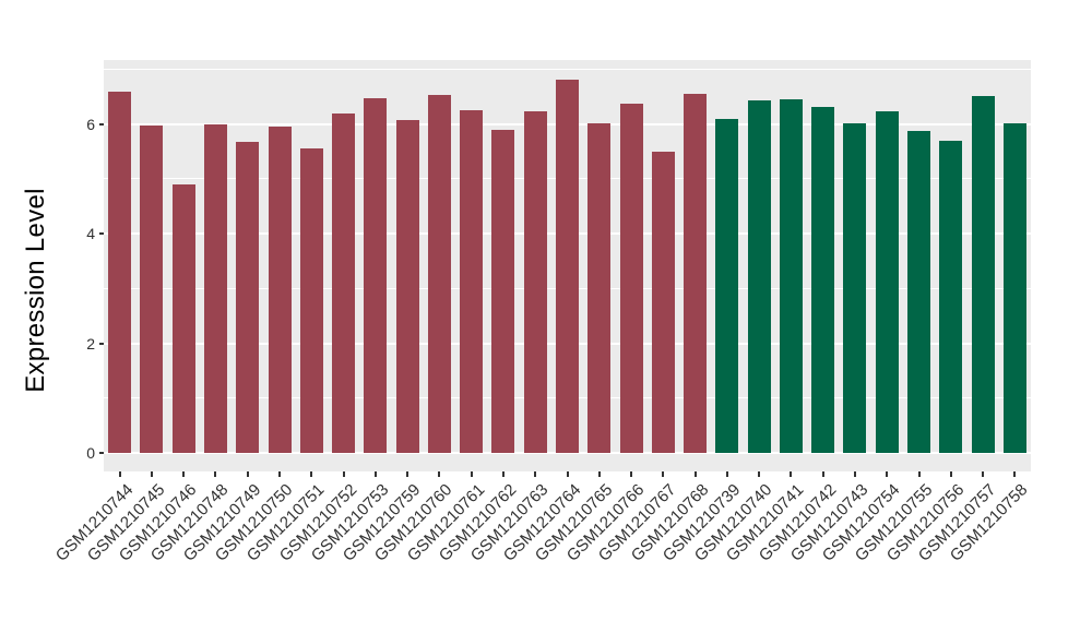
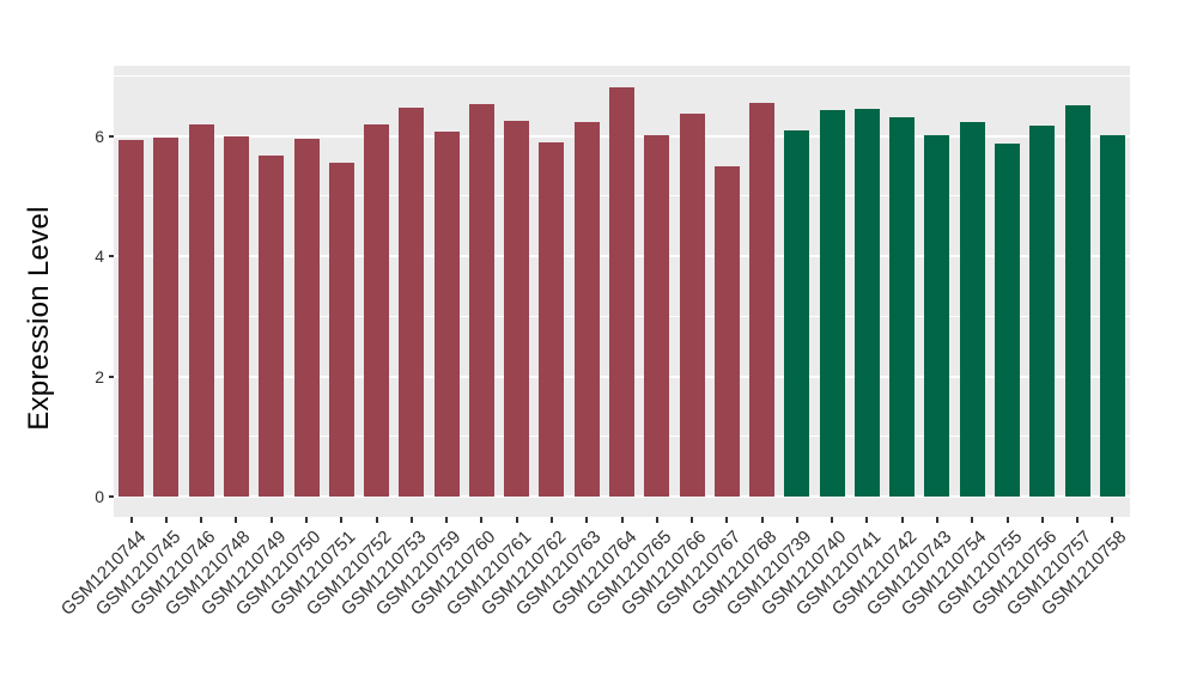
GSM1210744: 6.6 -> 5.9
GSM1210746: 4.9 -> 6.2
GSM1210756: 5.7 -> 6.2
